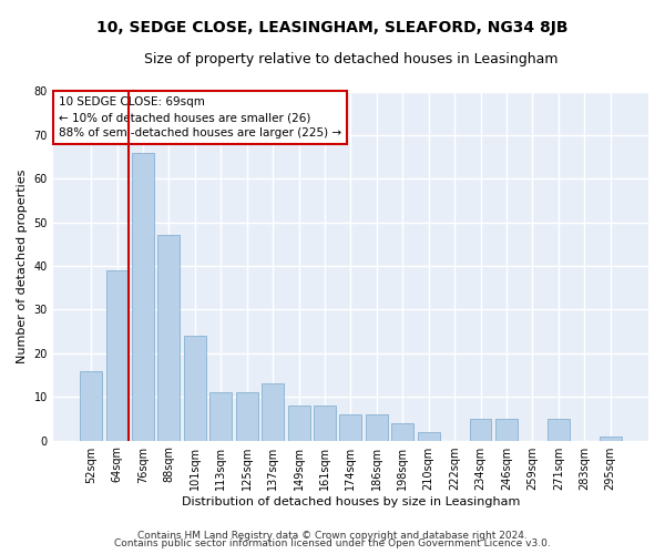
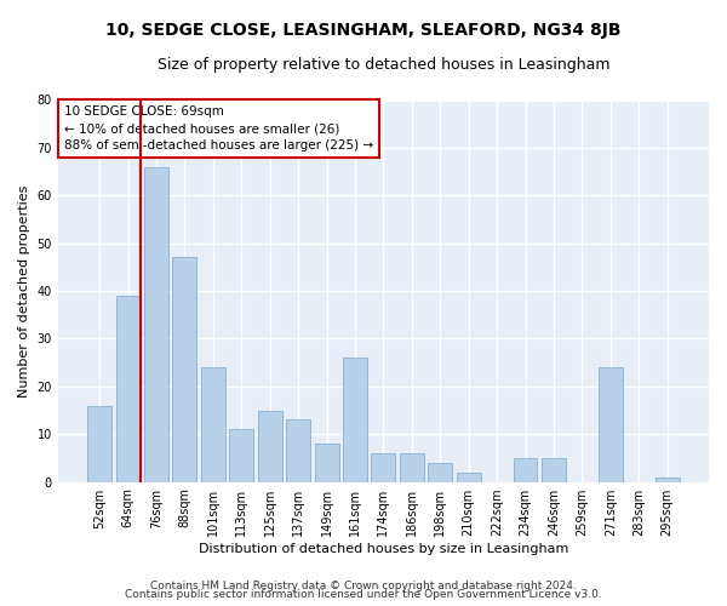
125sqm: 11 -> 15
161sqm: 8 -> 26
271sqm: 5 -> 24
